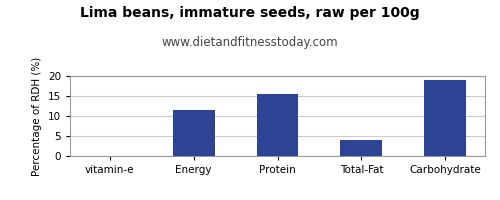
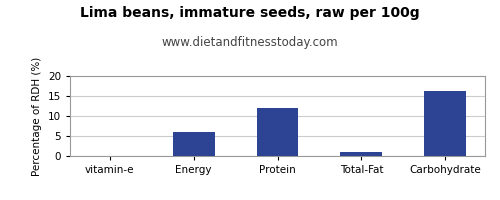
Energy: 11.5 -> 6.1
Protein: 15.5 -> 12.1
Total-Fat: 4.0 -> 1.0
Carbohydrate: 19.0 -> 16.2
